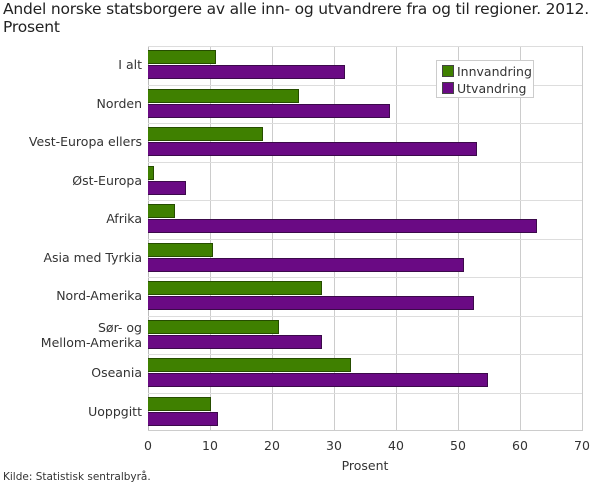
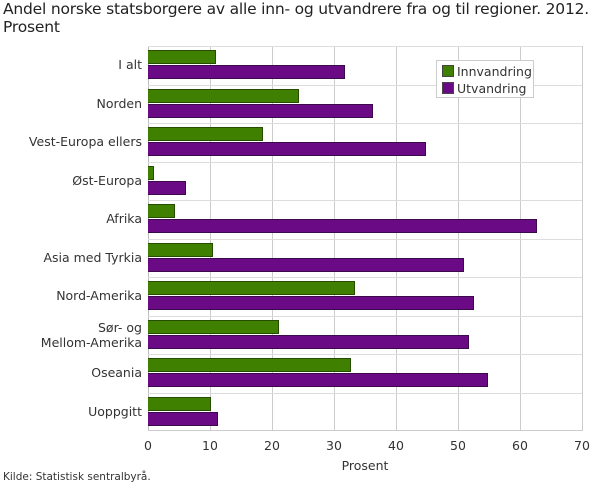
Utvandring/Norden: 39 -> 36
Utvandring/Vest-Europa ellers: 53 -> 45
Innvandring/Nord-Amerika: 28 -> 33
Utvandring/Sør- og Mellom-Amerika: 28 -> 52
